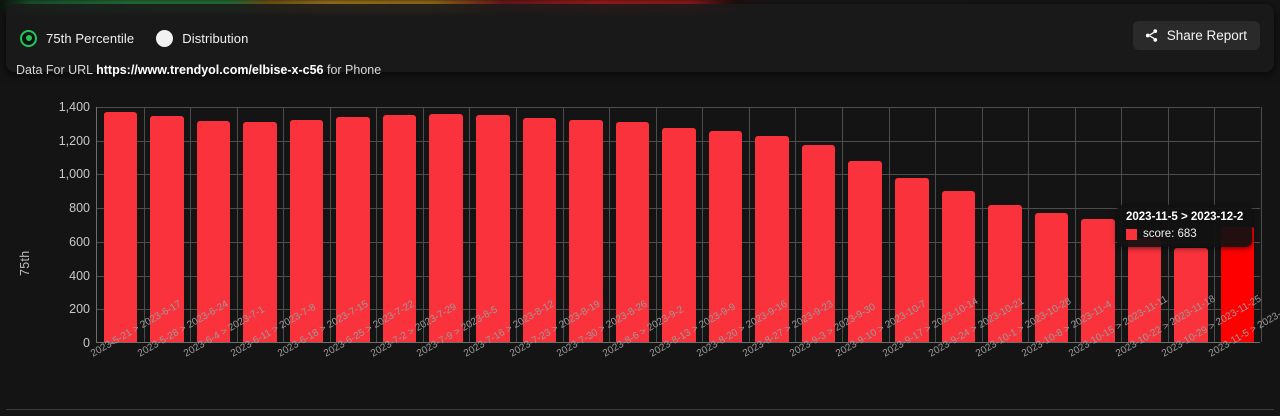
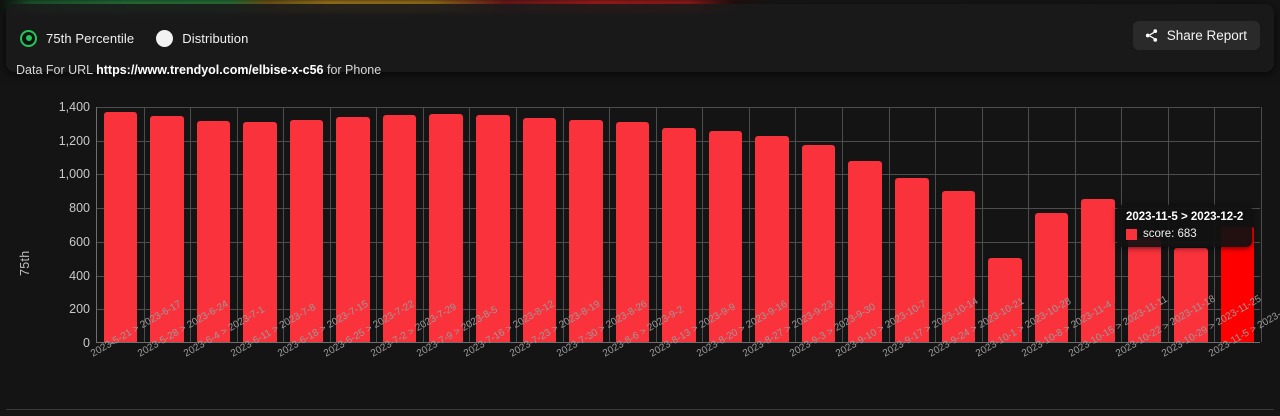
2023-10-1 > 2023-10-28: 810 -> 500
2023-10-15 > 2023-11-11: 730 -> 850
